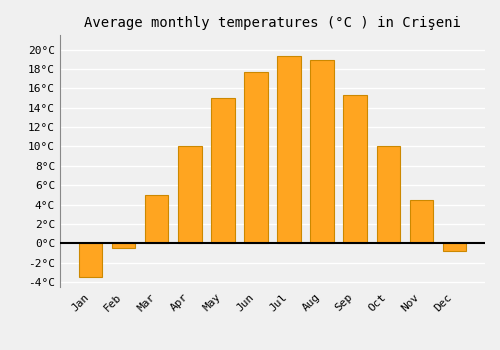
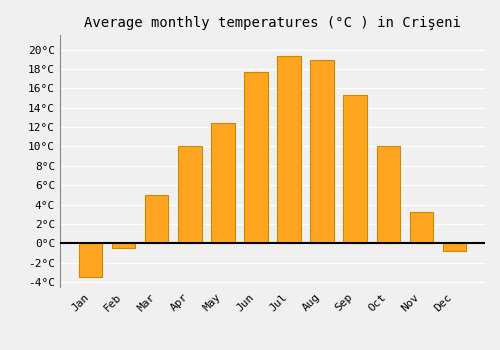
May: 15.0°C -> 12.4°C
Nov: 4.5°C -> 3.2°C
